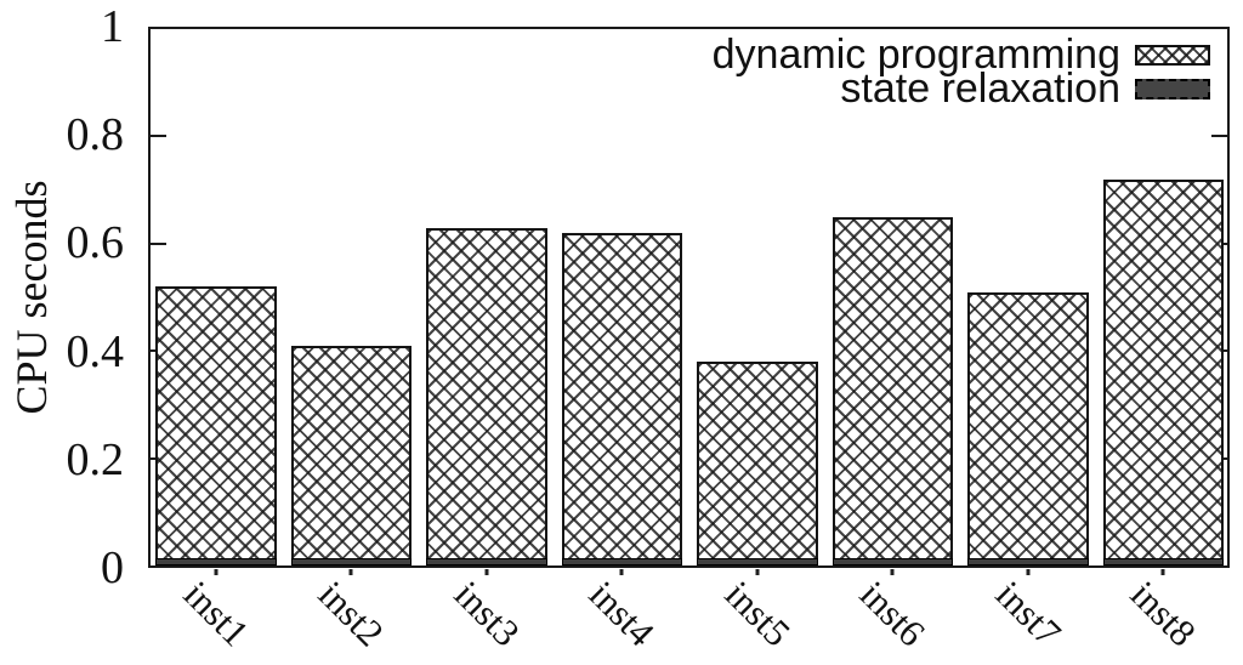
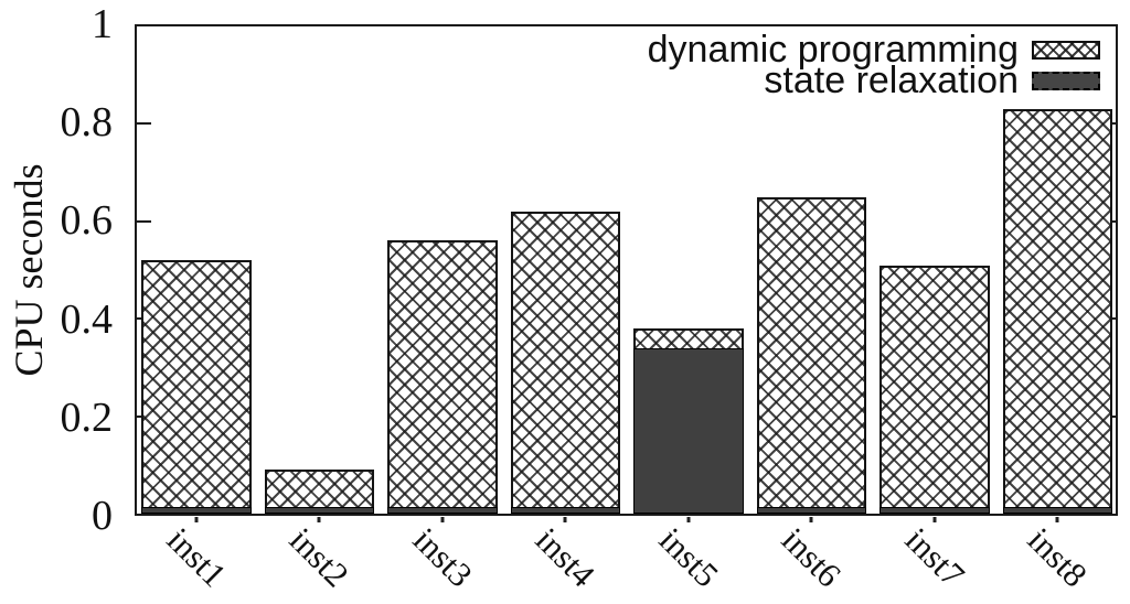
dynamic programming/inst2: 0.41 -> 0.09
dynamic programming/inst3: 0.63 -> 0.56
state relaxation/inst5: 0.01 -> 0.34
dynamic programming/inst8: 0.72 -> 0.83
